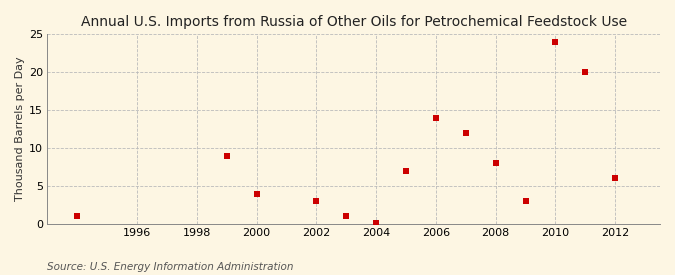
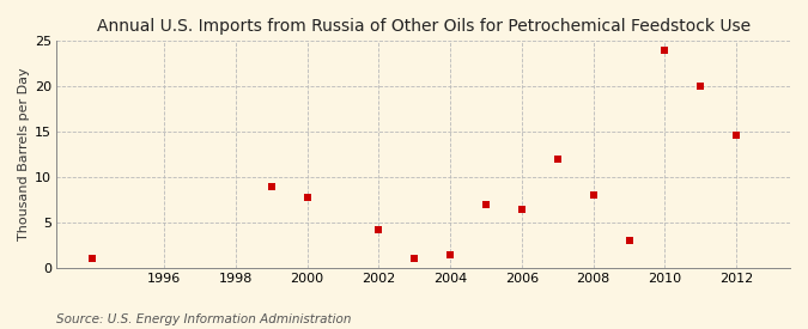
2000: 4.0 -> 7.8
2002: 3.0 -> 4.2
2004: 0.1 -> 1.4
2006: 14.0 -> 6.4
2012: 6.0 -> 14.6
